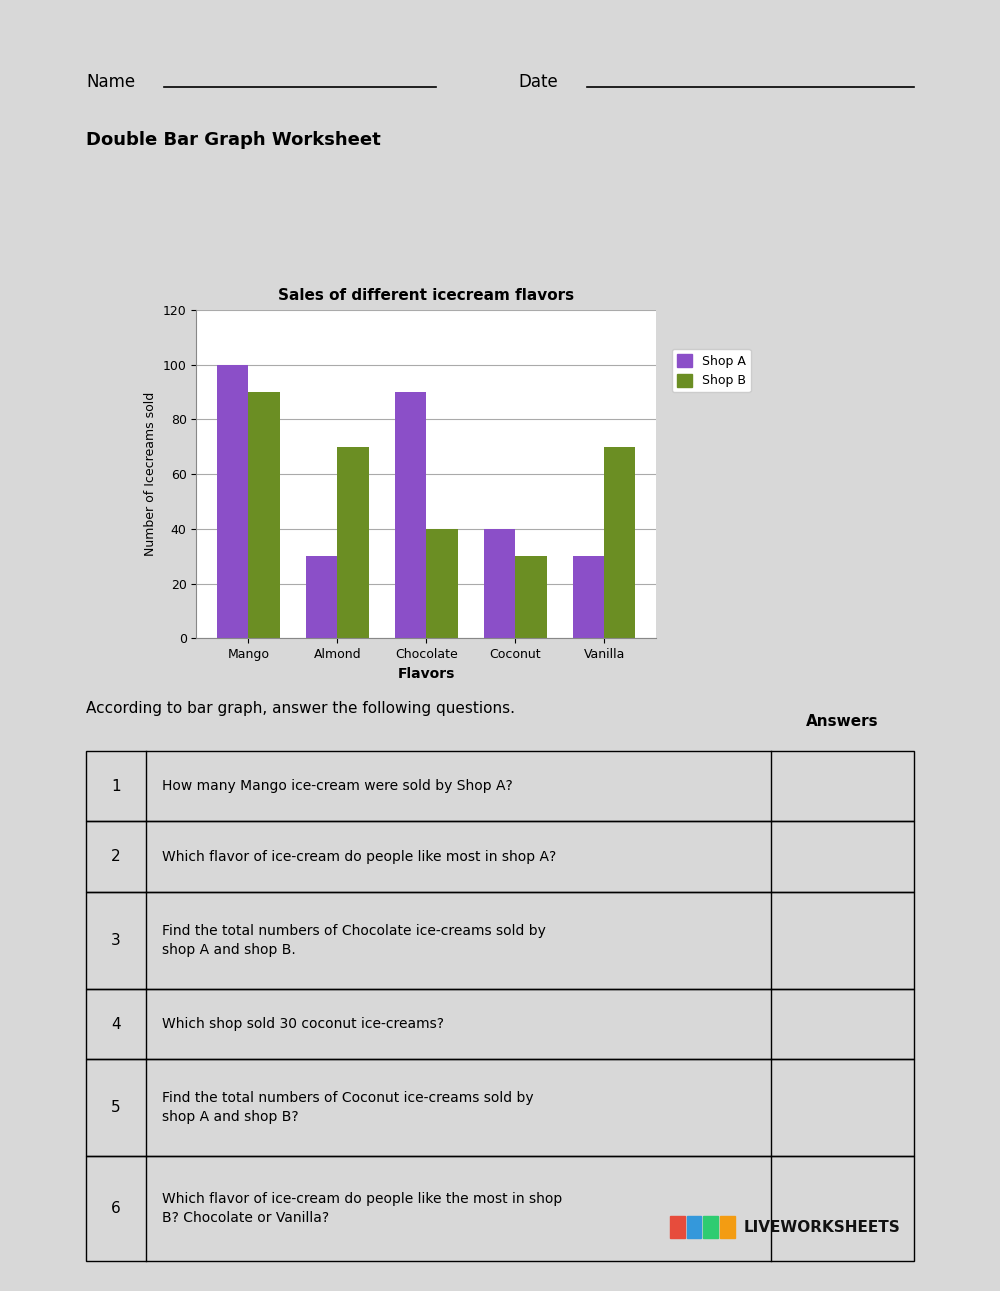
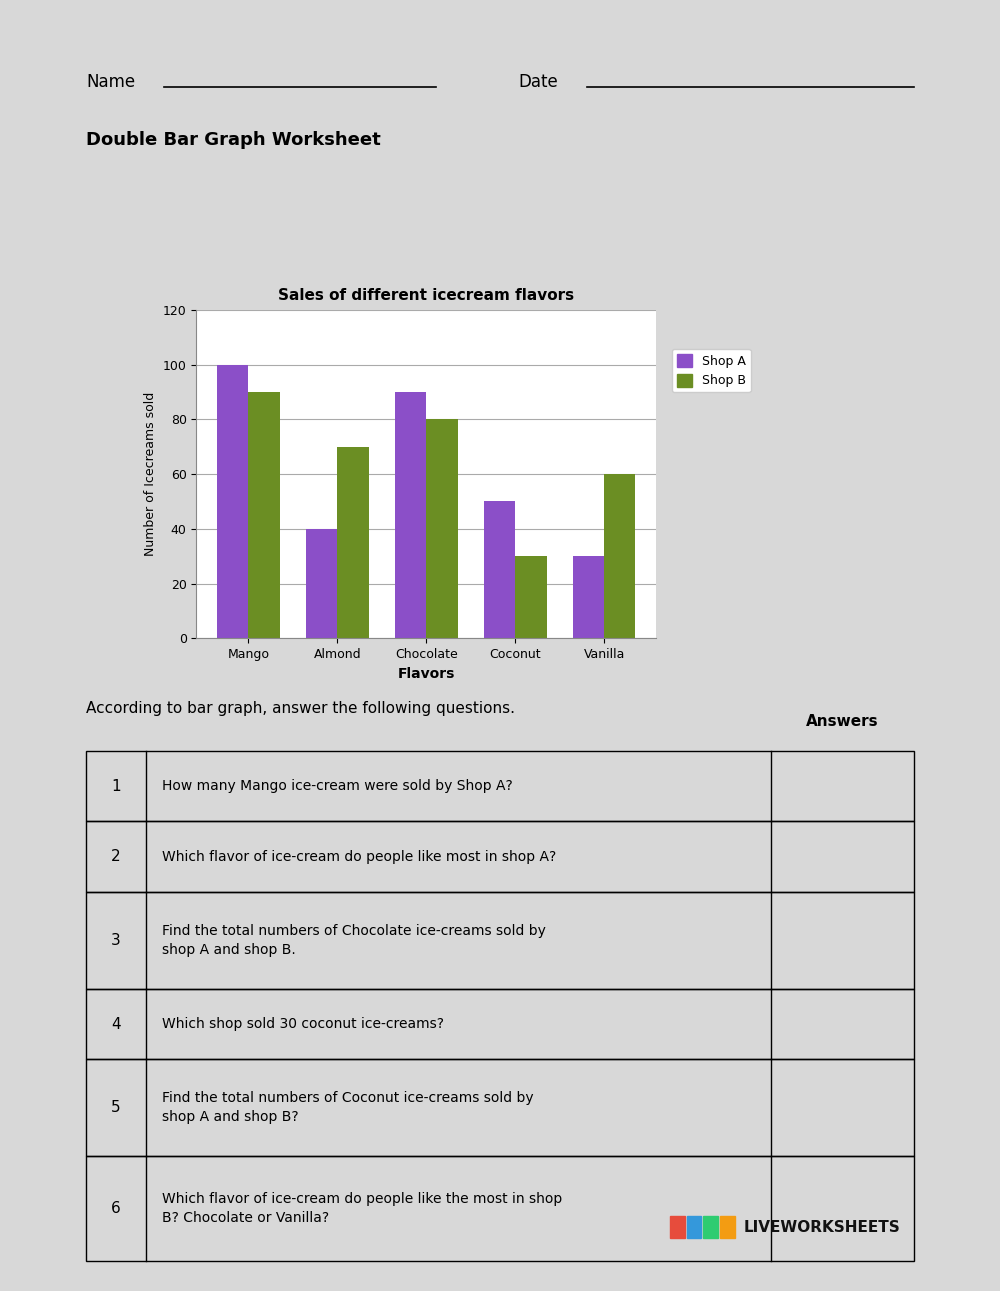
Shop A/Almond: 30 -> 40
Shop B/Chocolate: 40 -> 80
Shop A/Coconut: 40 -> 50
Shop B/Vanilla: 70 -> 60
